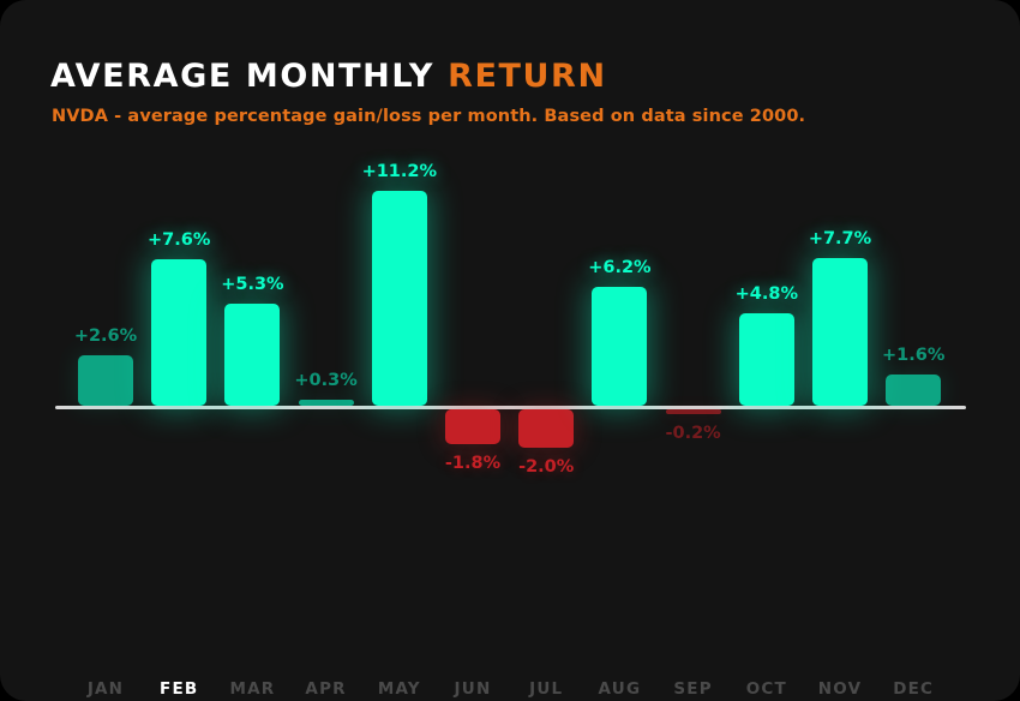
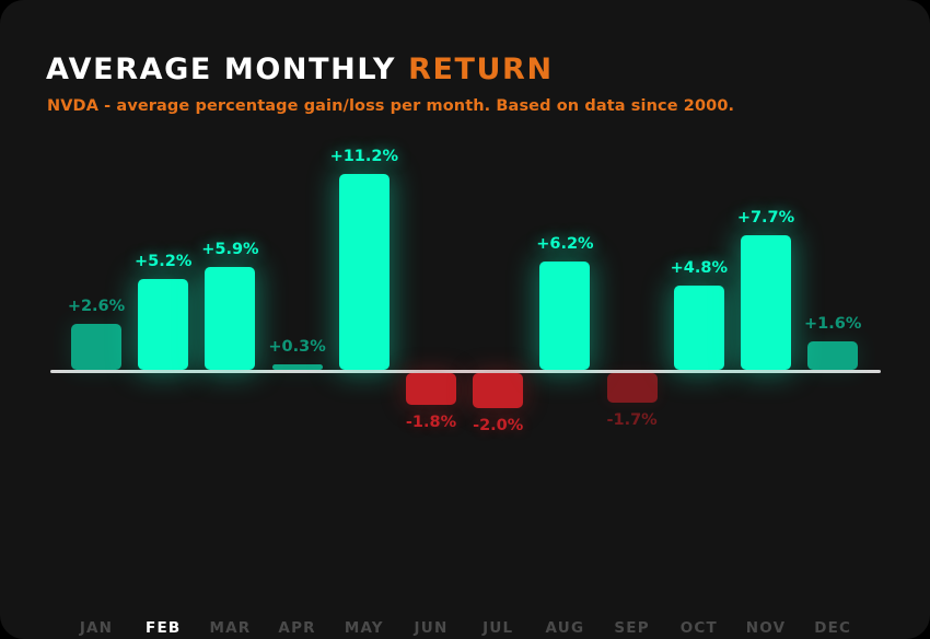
FEB: +7.6% -> +5.2%
MAR: +5.3% -> +5.9%
SEP: -0.2% -> -1.7%
